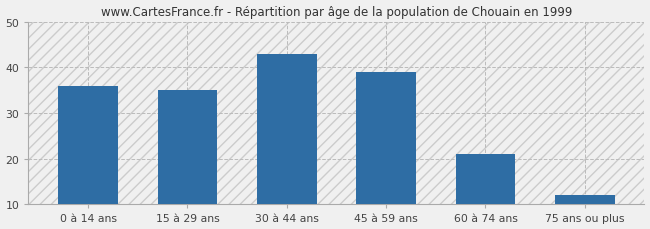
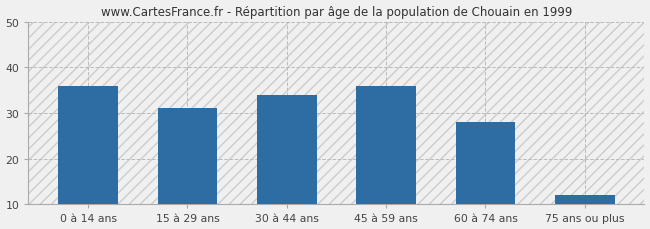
15 à 29 ans: 35 -> 31
30 à 44 ans: 43 -> 34
45 à 59 ans: 39 -> 36
60 à 74 ans: 21 -> 28
